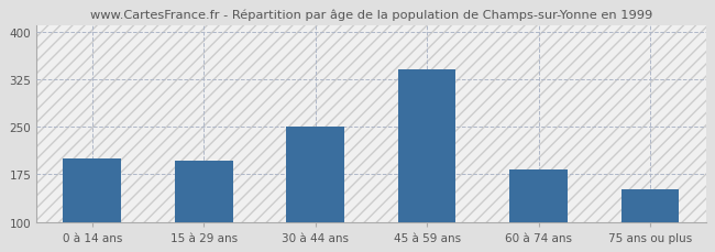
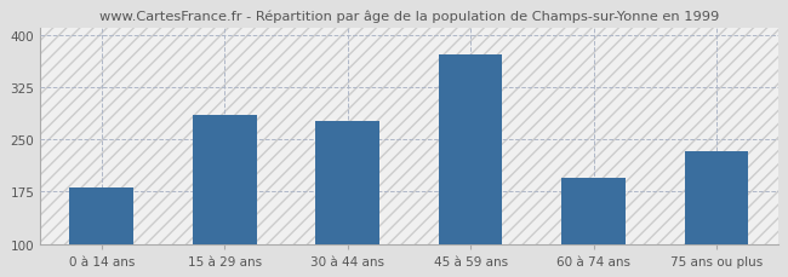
0 à 14 ans: 200 -> 180
15 à 29 ans: 197 -> 284
30 à 44 ans: 251 -> 276
45 à 59 ans: 340 -> 372
60 à 74 ans: 183 -> 194
75 ans ou plus: 152 -> 232
